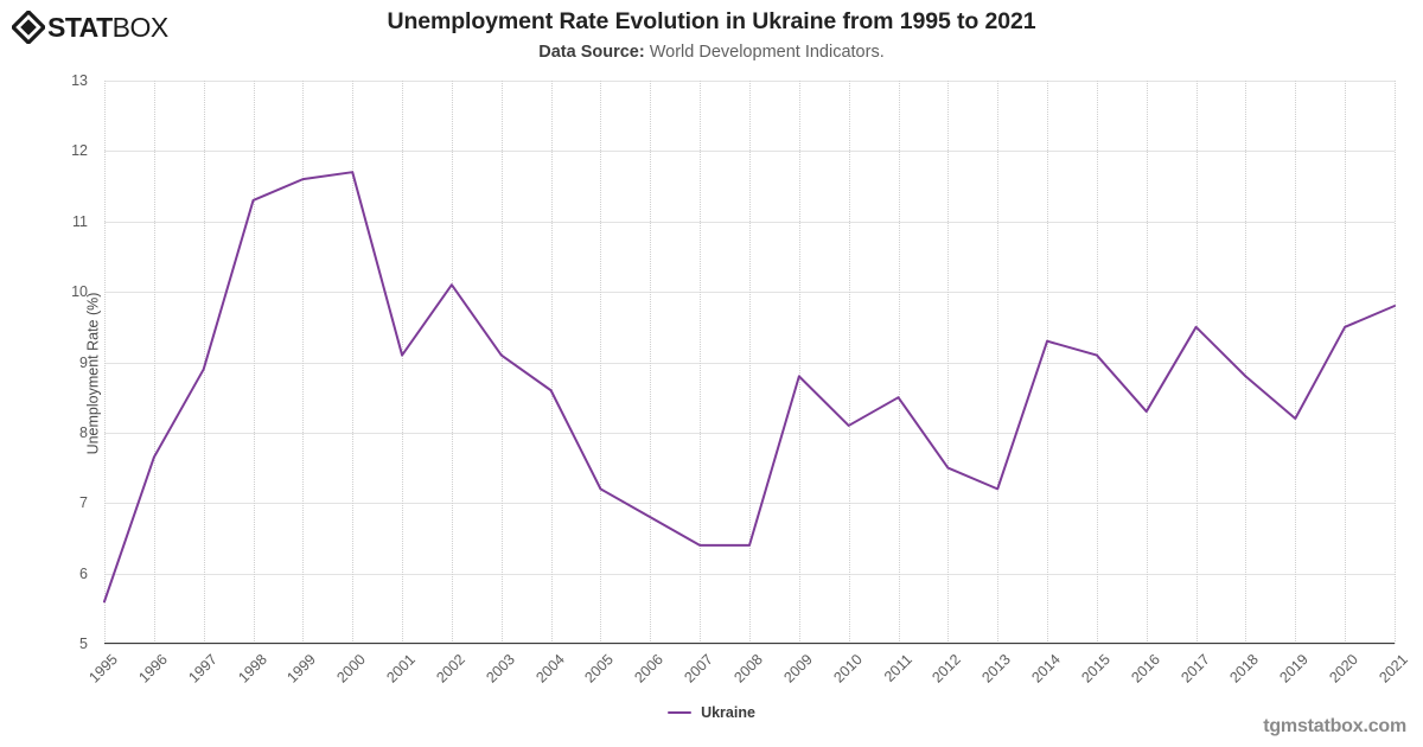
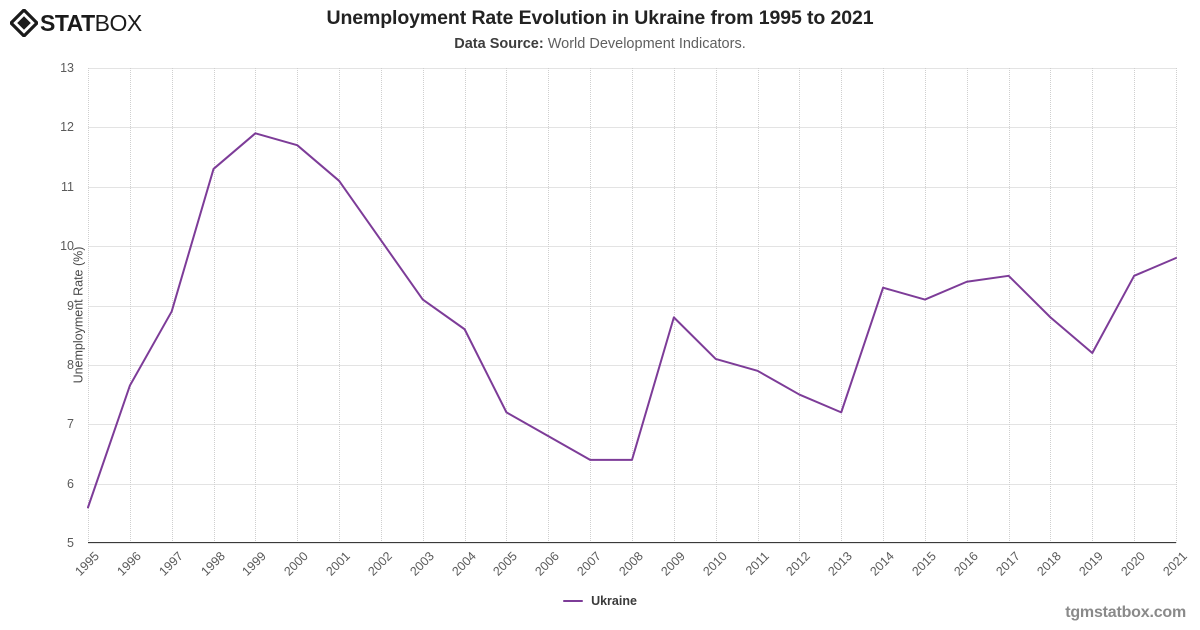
1999: 11.6 -> 11.9
2001: 9.1 -> 11.1
2011: 8.5 -> 7.9
2016: 8.3 -> 9.4
